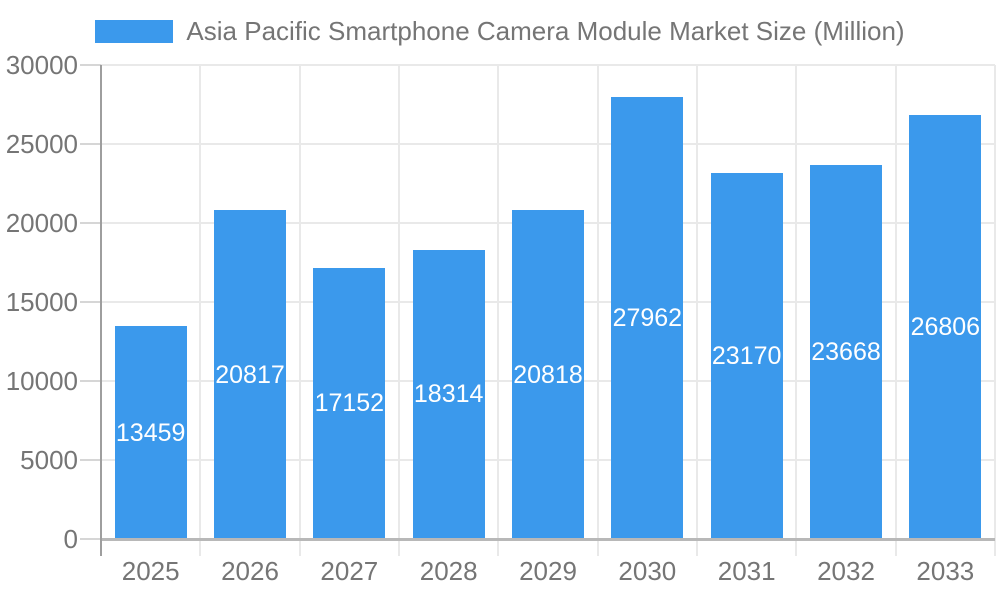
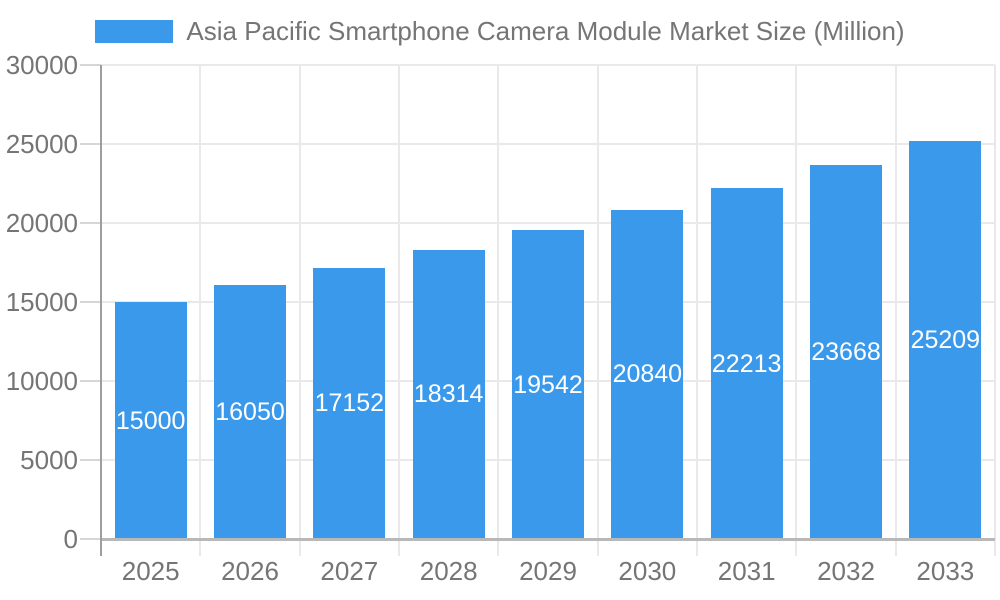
2025: 13459 -> 15000
2026: 20817 -> 16050
2029: 20818 -> 19542
2030: 27962 -> 20840
2031: 23170 -> 22213
2033: 26806 -> 25209
